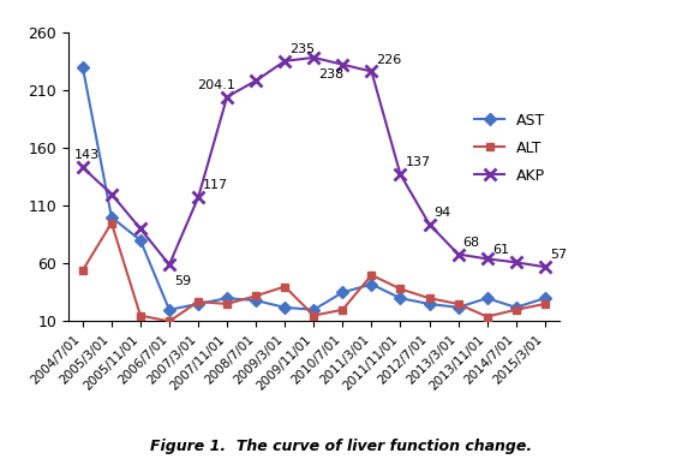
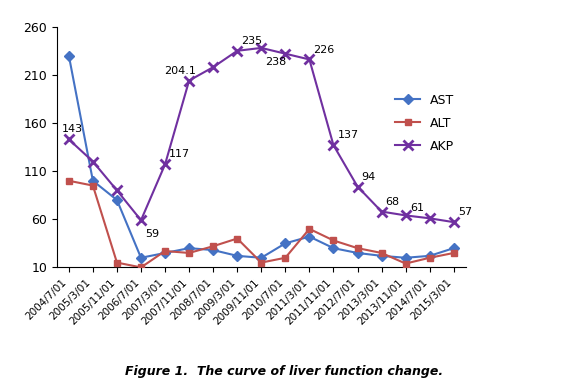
ALT/2004/7/01: 54 -> 100
AST/2013/11/01: 30 -> 20
